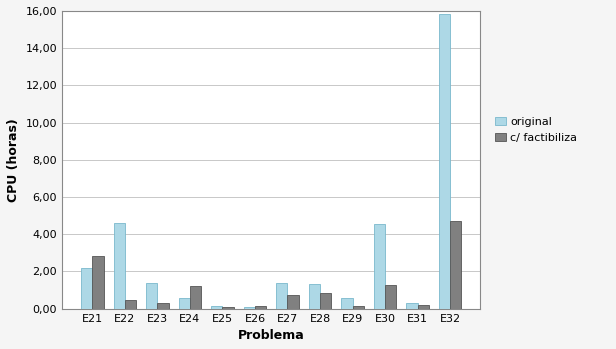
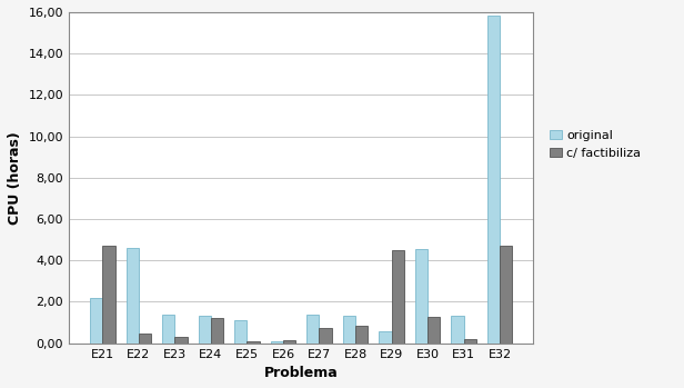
c/ factibiliza/E21: 2,9 -> 4,7
original/E24: 0,6 -> 1,3
original/E25: 0,1 -> 1,1
c/ factibiliza/E29: 0,1 -> 4,5
original/E31: 0,3 -> 1,3
